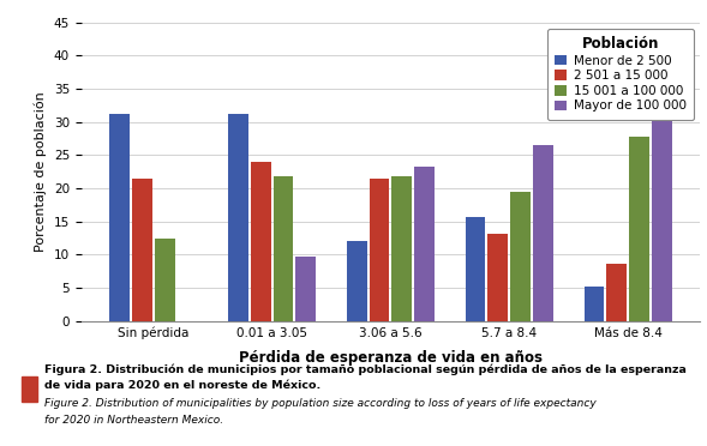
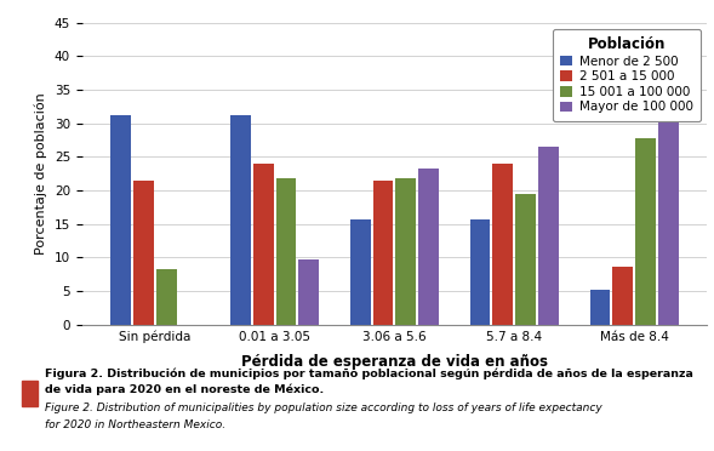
15 001 a 100 000/Sin pérdida: 12.4 -> 8.2
Menor de 2 500/3.06 a 5.6: 12.0 -> 15.6
2 501 a 15 000/5.7 a 8.4: 13.2 -> 23.9
